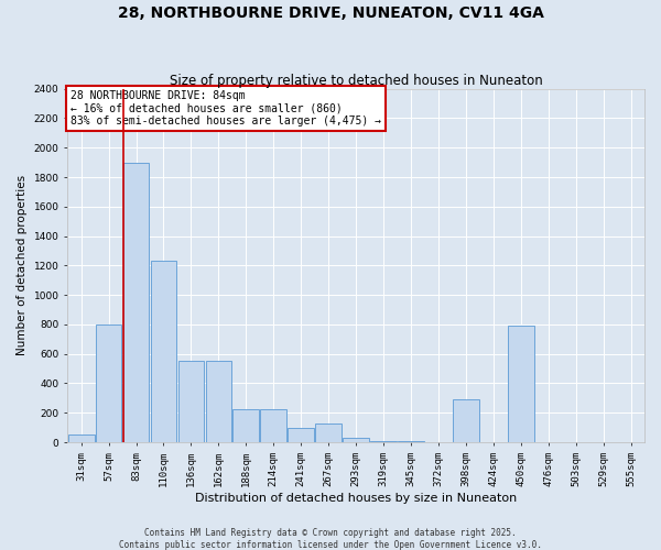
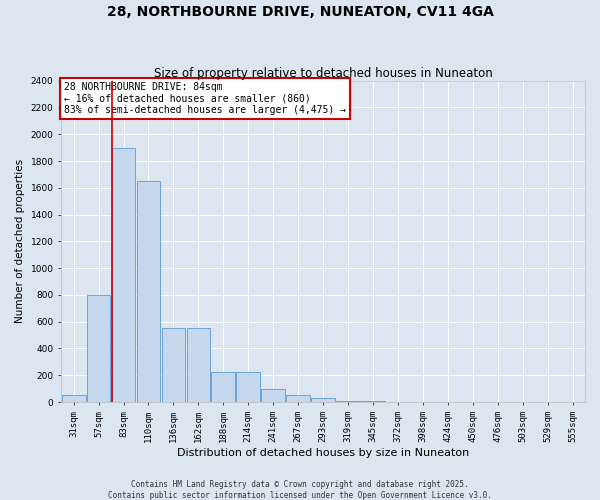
110sqm: 1230 -> 1650
267sqm: 130 -> 60
398sqm: 290 -> 0
450sqm: 790 -> 0
